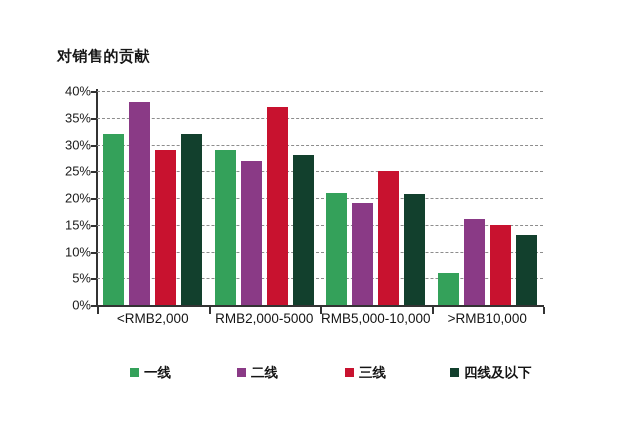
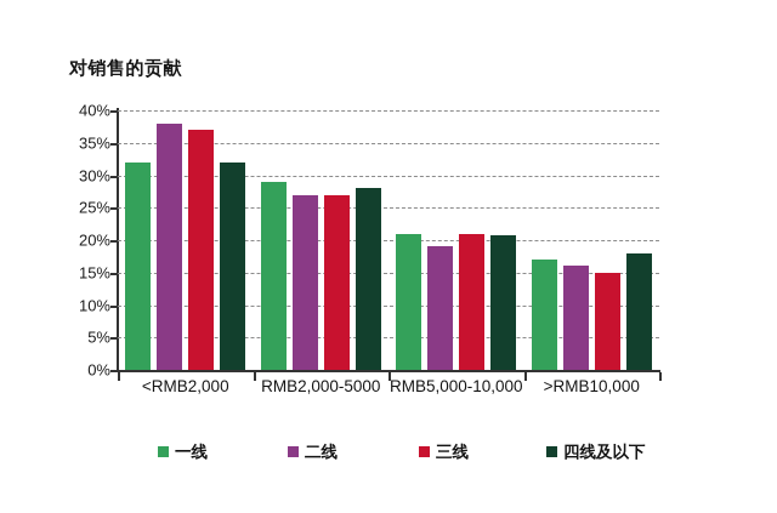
三线/<RMB2,000: 29% -> 37%
三线/RMB2,000-5000: 37% -> 27%
三线/RMB5,000-10,000: 25% -> 21%
一线/>RMB10,000: 6% -> 17%
四线及以下/>RMB10,000: 13% -> 18%
